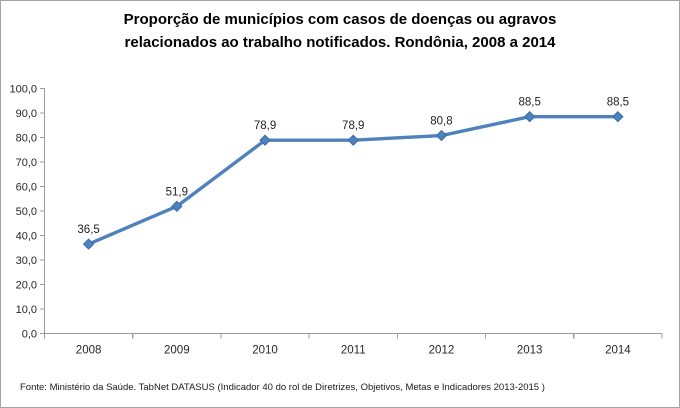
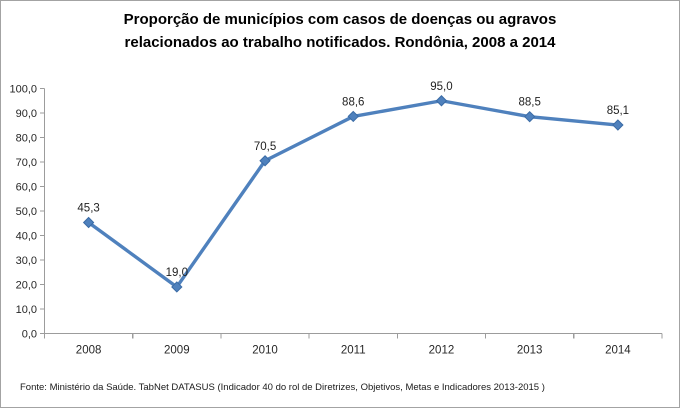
2008: 36,5 -> 45,3
2009: 51,9 -> 19,0
2010: 78,9 -> 70,5
2011: 78,9 -> 88,6
2012: 80,8 -> 95,0
2014: 88,5 -> 85,1
